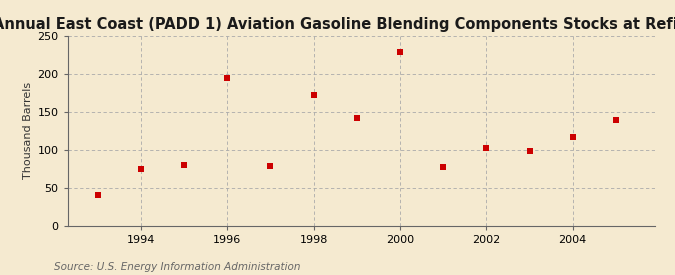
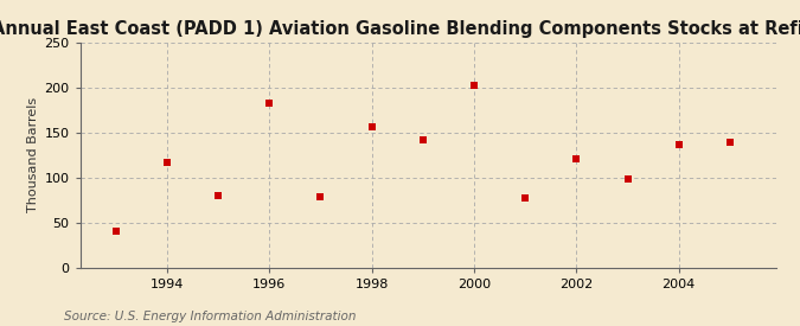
1994: 74 -> 116
1996: 194 -> 182
1998: 172 -> 156
2000: 229 -> 202
2002: 102 -> 120
2004: 117 -> 136
